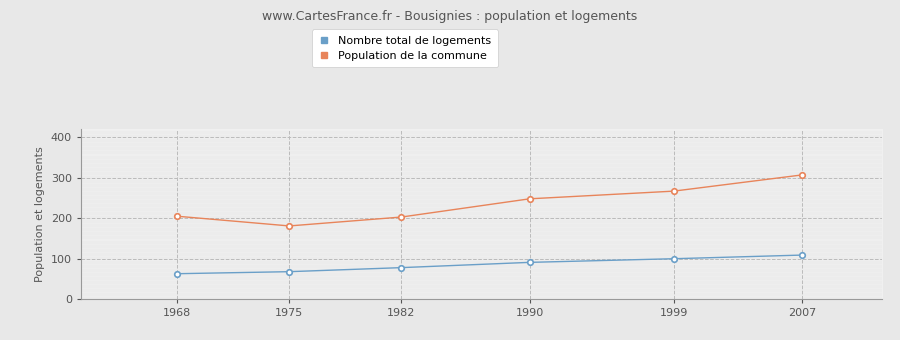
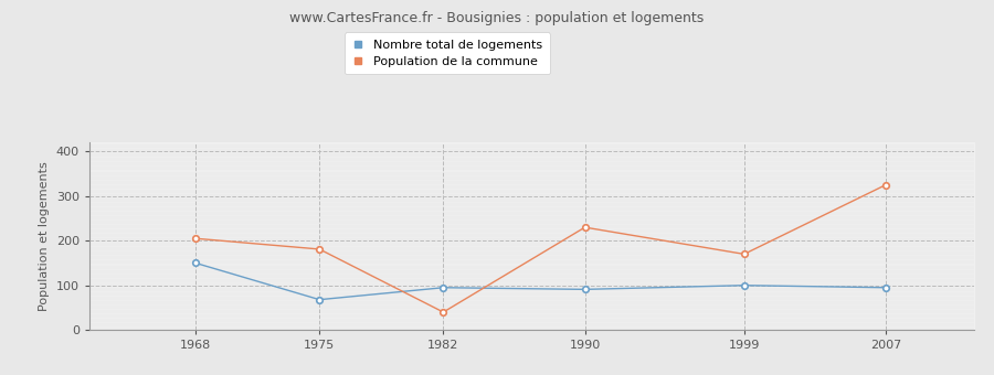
Nombre total de logements/1968: 63 -> 150
Nombre total de logements/1982: 78 -> 95
Population de la commune/1982: 203 -> 40
Population de la commune/1990: 248 -> 230
Population de la commune/1999: 267 -> 170
Nombre total de logements/2007: 109 -> 95
Population de la commune/2007: 307 -> 325
